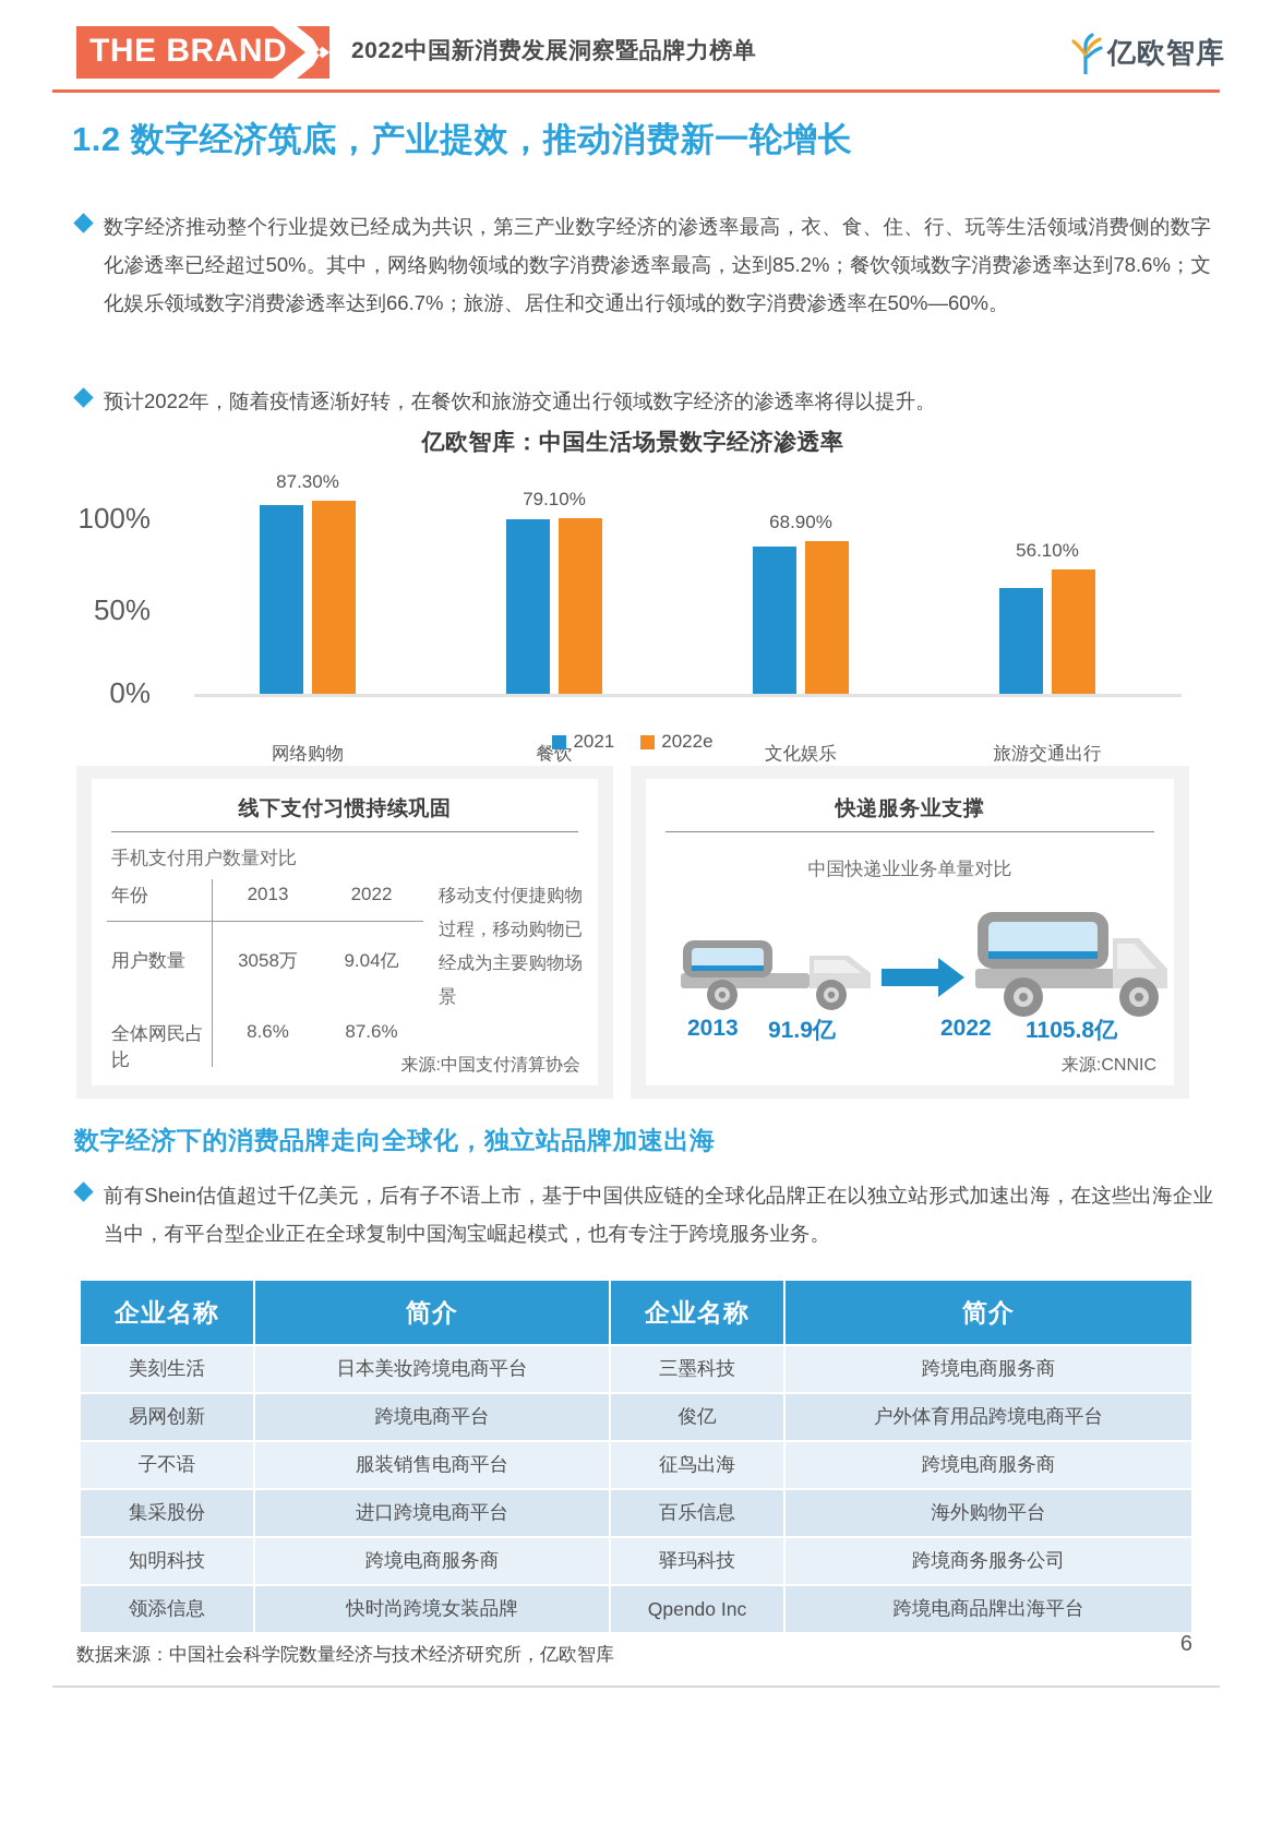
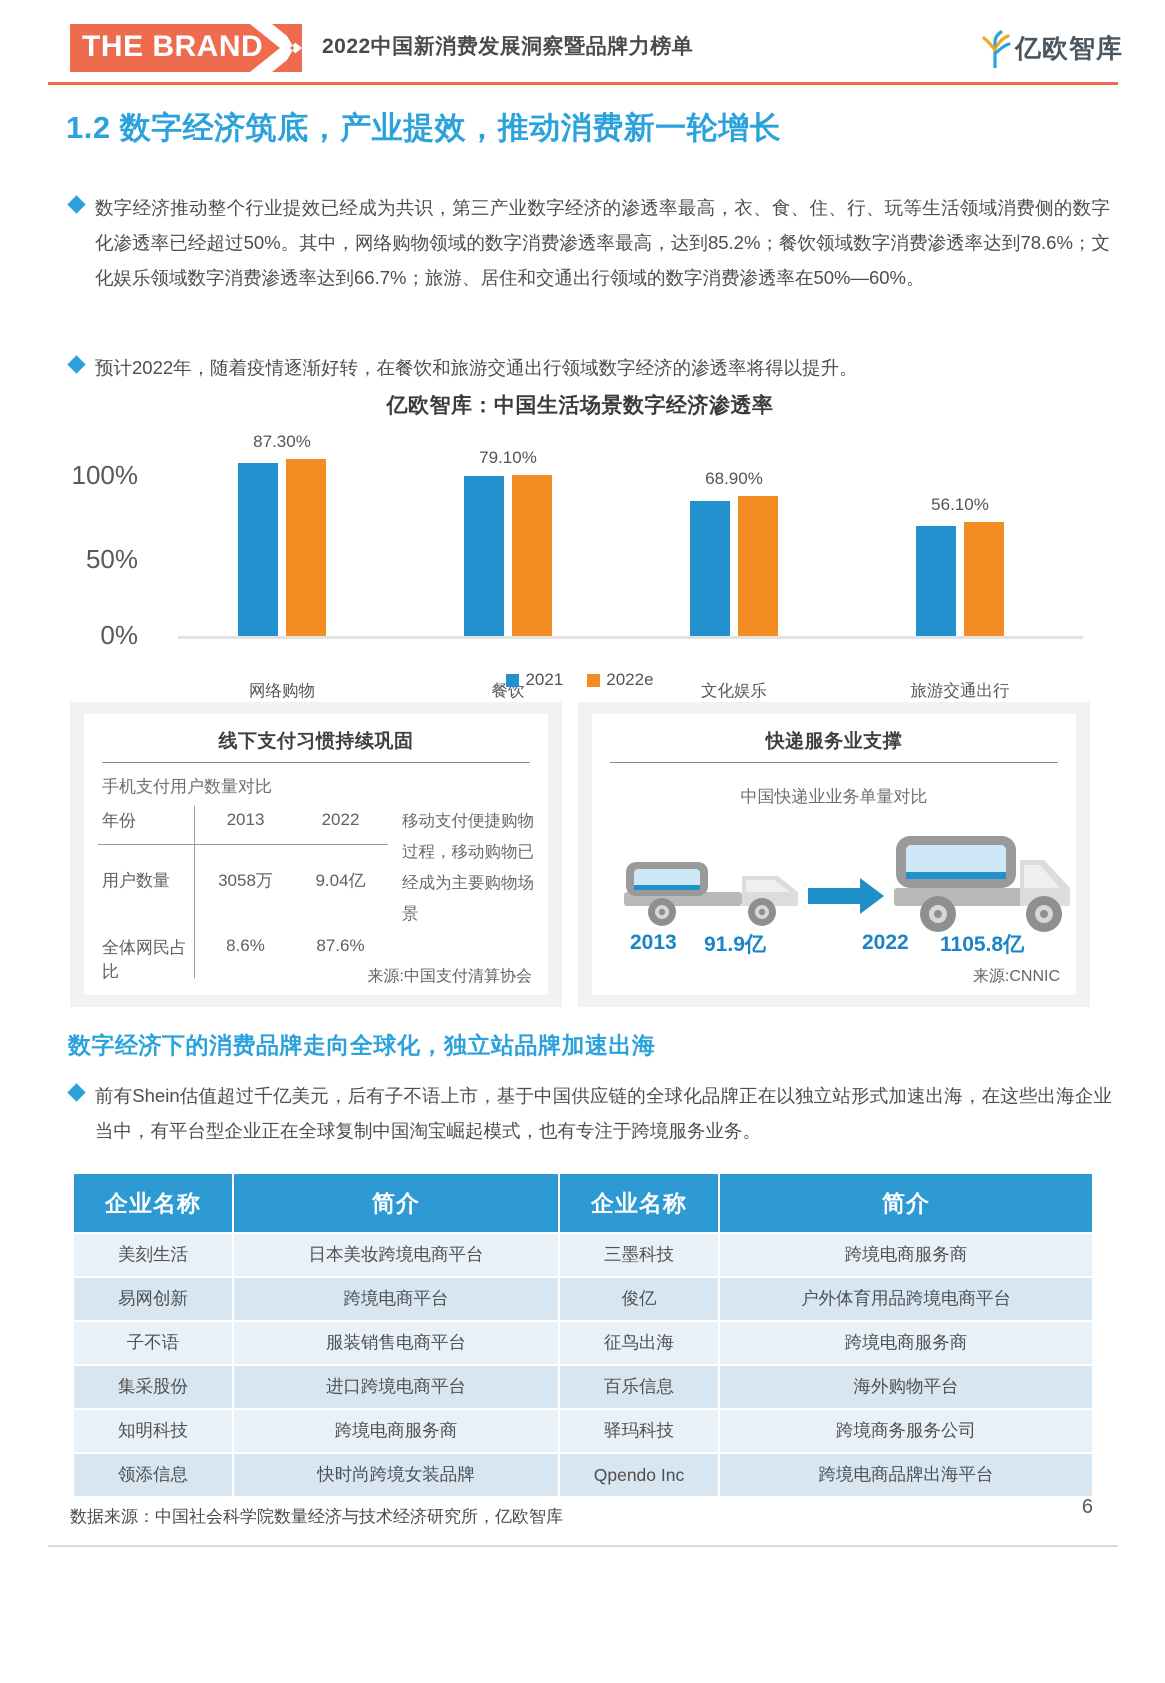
2021/旅游交通出行: 48% -> 54%
